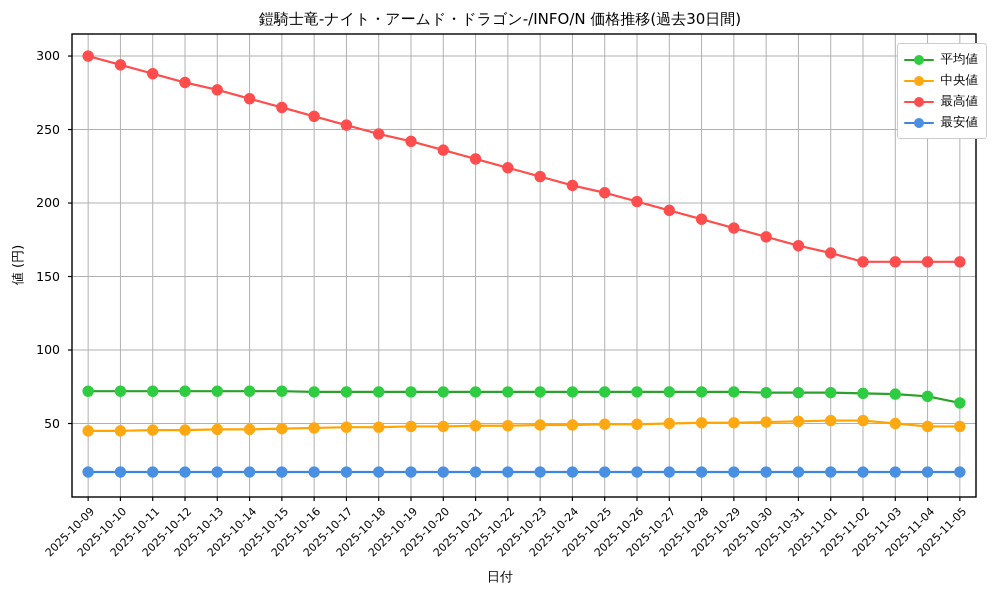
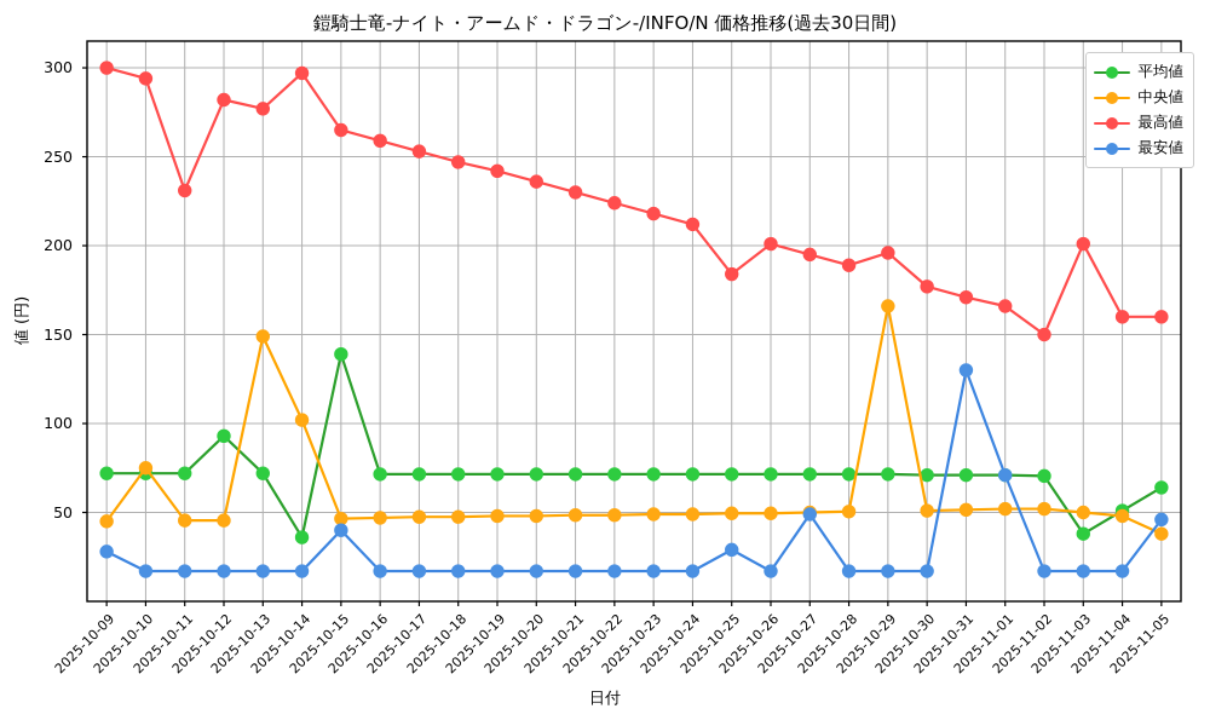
最安値/2025-10-09: 17 -> 28
中央値/2025-10-10: 45 -> 75
最高値/2025-10-11: 288 -> 231
平均値/2025-10-12: 72 -> 93
中央値/2025-10-13: 46 -> 149
平均値/2025-10-14: 72 -> 36
中央値/2025-10-14: 46 -> 102
最高値/2025-10-14: 271 -> 297
平均値/2025-10-15: 72 -> 139
最安値/2025-10-15: 17 -> 40
最高値/2025-10-25: 207 -> 184
最安値/2025-10-25: 17 -> 29
最安値/2025-10-27: 17 -> 49
中央値/2025-10-29: 50 -> 166
最高値/2025-10-29: 183 -> 196
最安値/2025-10-31: 17 -> 130
最安値/2025-11-01: 17 -> 71
最高値/2025-11-02: 160 -> 150
平均値/2025-11-03: 70 -> 38
最高値/2025-11-03: 160 -> 201
平均値/2025-11-04: 68 -> 51
中央値/2025-11-05: 48 -> 38
最安値/2025-11-05: 17 -> 46
